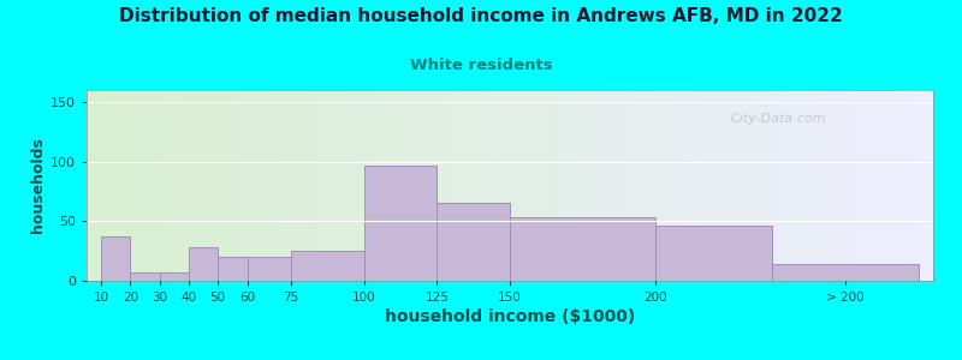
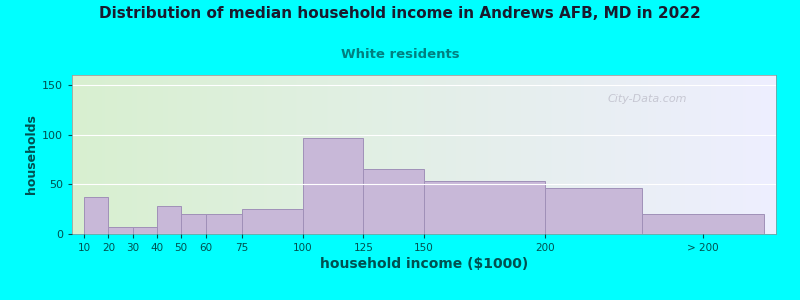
> 200: 14 -> 20
